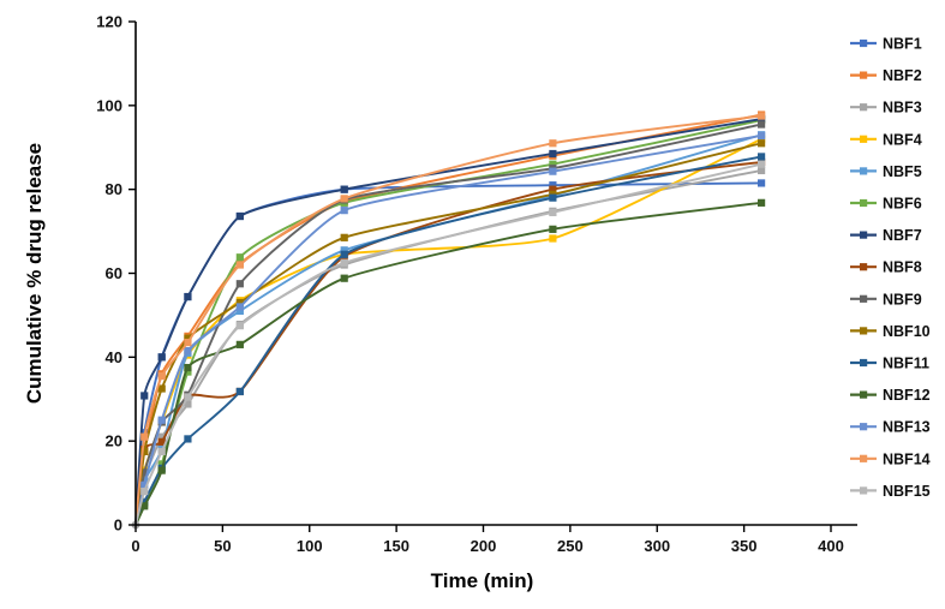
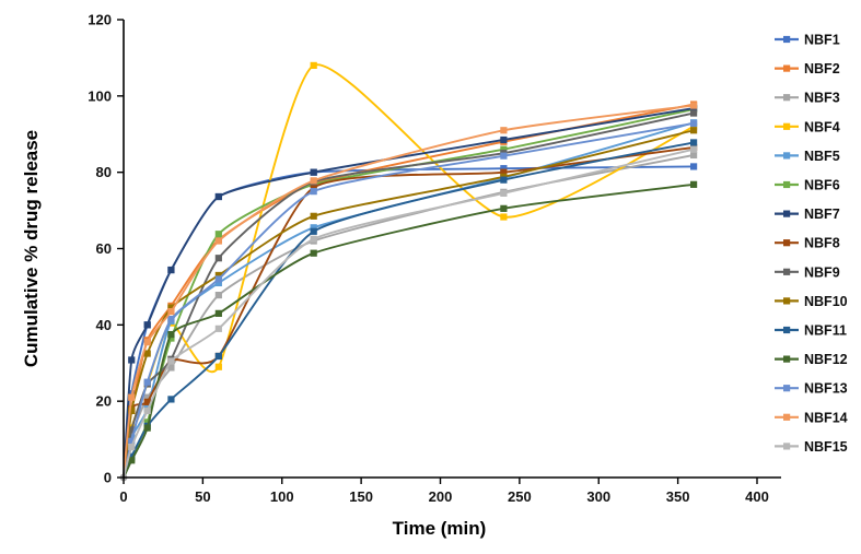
NBF4/60: 54 -> 29
NBF15/60: 48 -> 39
NBF4/120: 64 -> 108
NBF8/120: 64 -> 76
